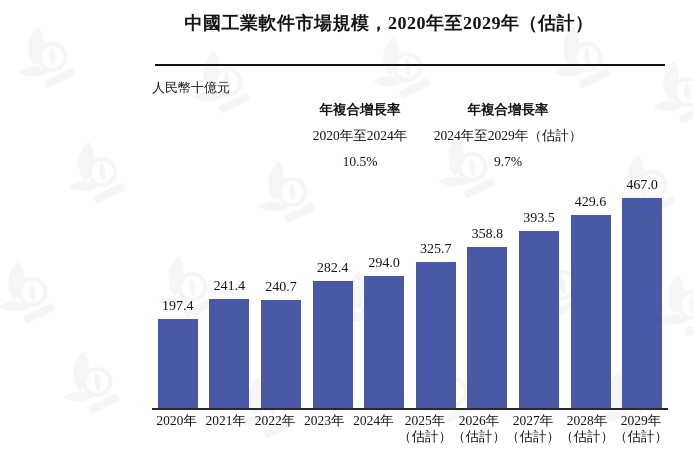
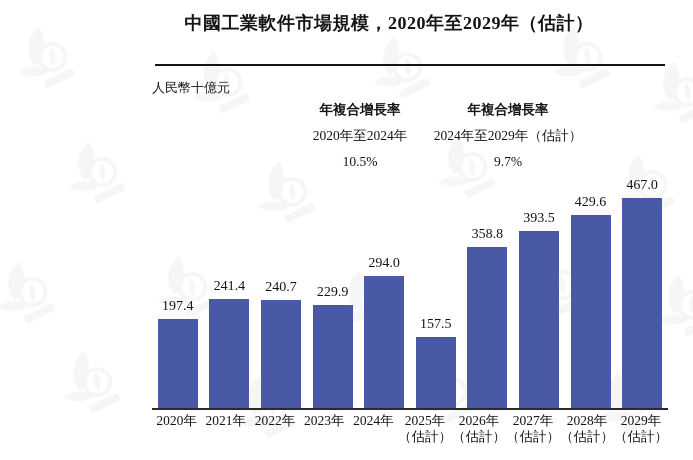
2023年: 282.4 -> 229.9
2025年: 325.7 -> 157.5
